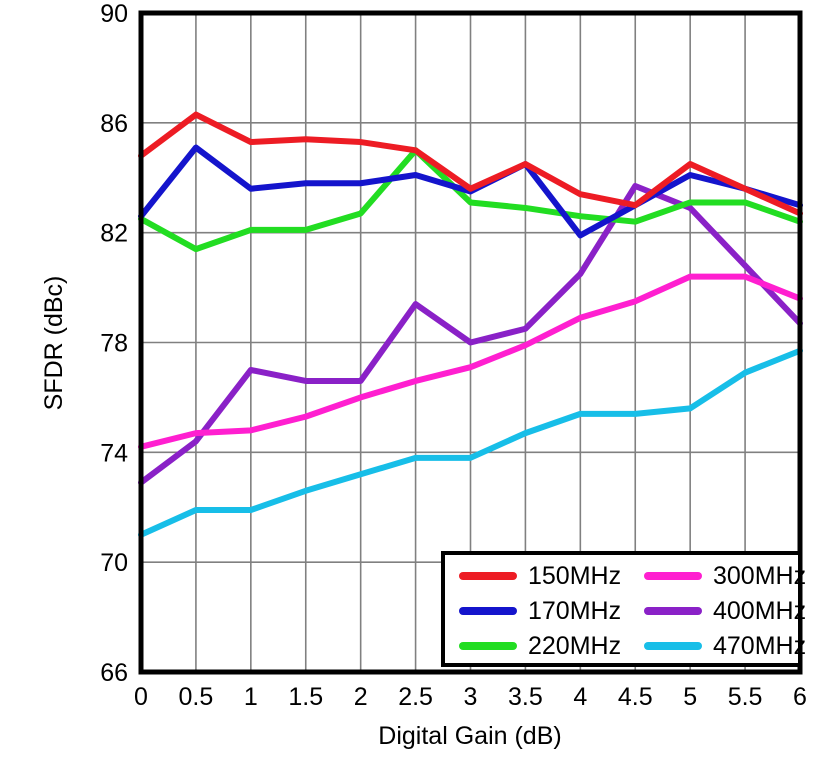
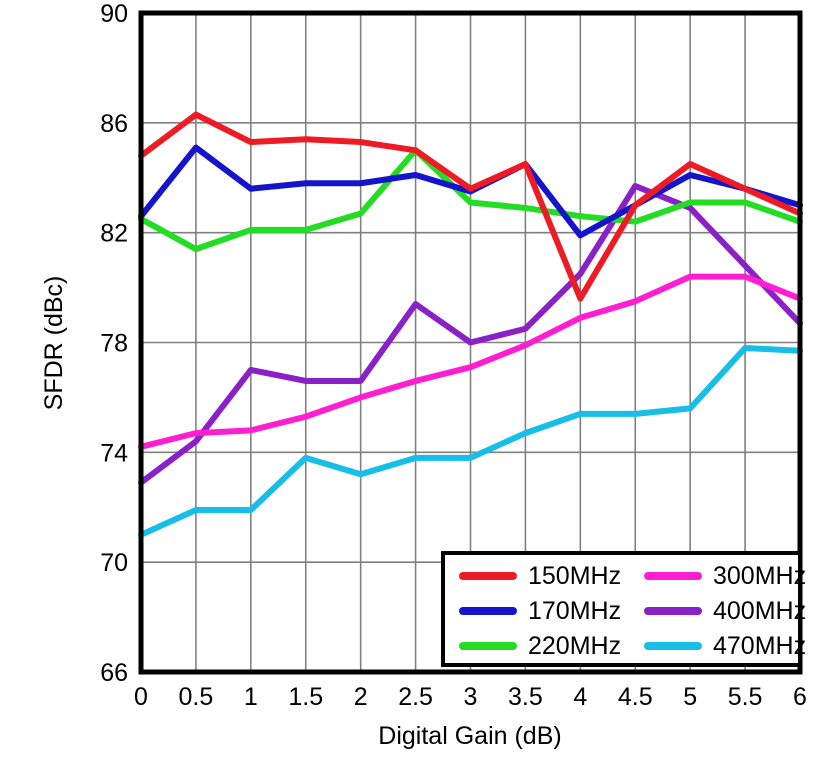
470MHz/1.5: 72.6 -> 73.8
150MHz/4: 83.4 -> 79.6
470MHz/5.5: 76.9 -> 77.8
